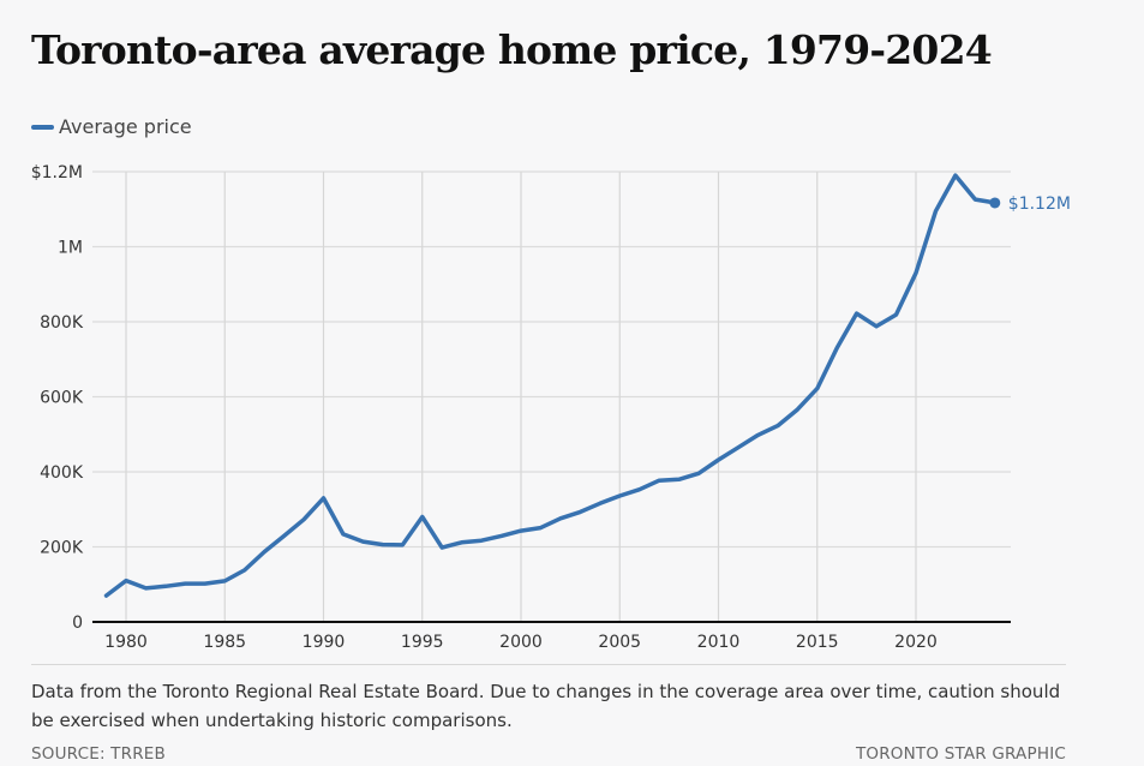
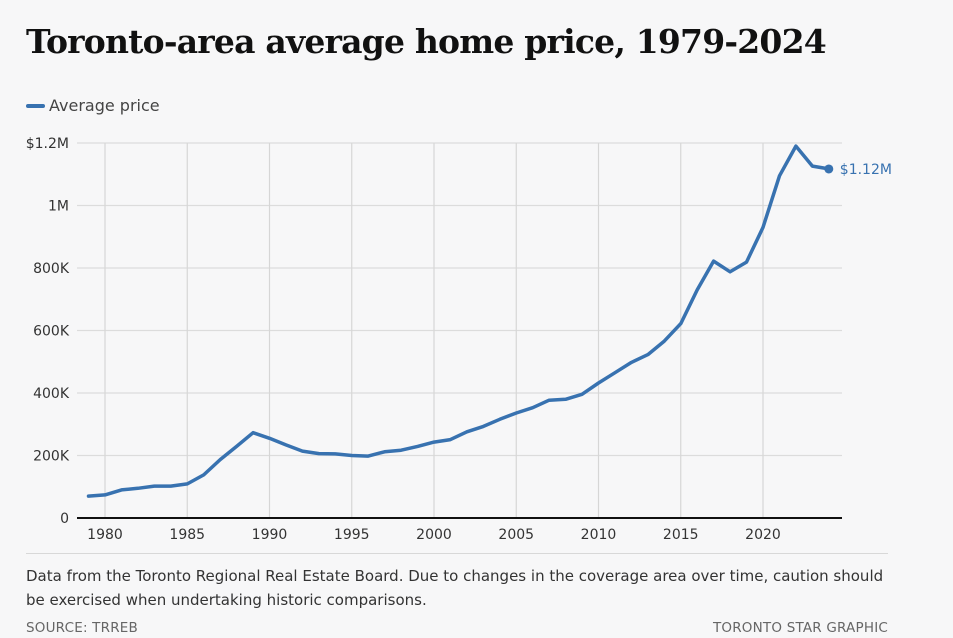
1980: 110K -> 70K
1990: 330K -> 260K
1995: 280K -> 200K
